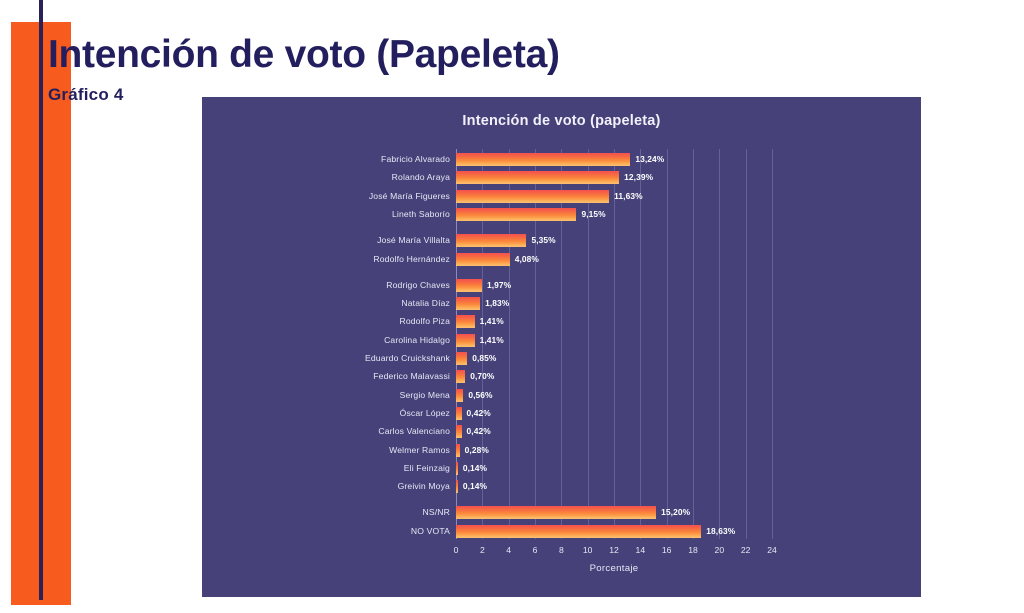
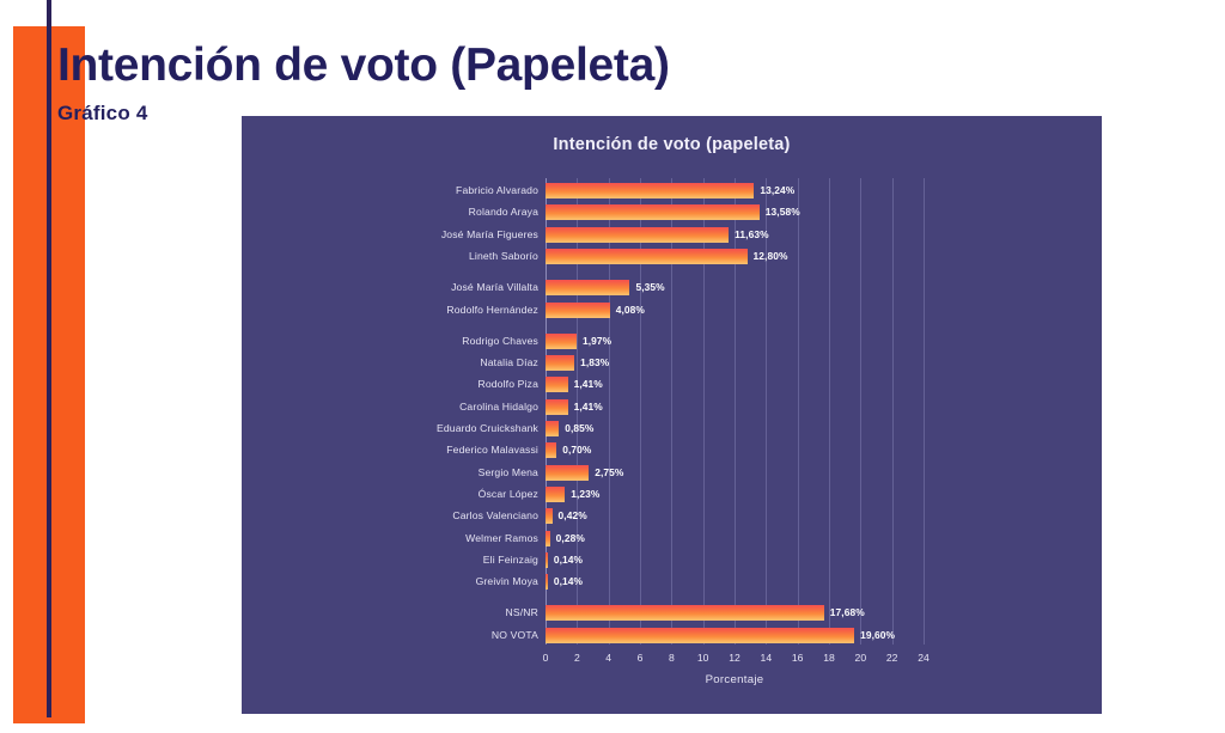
Rolando Araya: 12,39% -> 13,58%
Lineth Saborío: 9,15% -> 12,80%
Sergio Mena: 0,56% -> 2,75%
Óscar López: 0,42% -> 1,23%
NS/NR: 15,20% -> 17,68%
NO VOTA: 18,63% -> 19,60%
